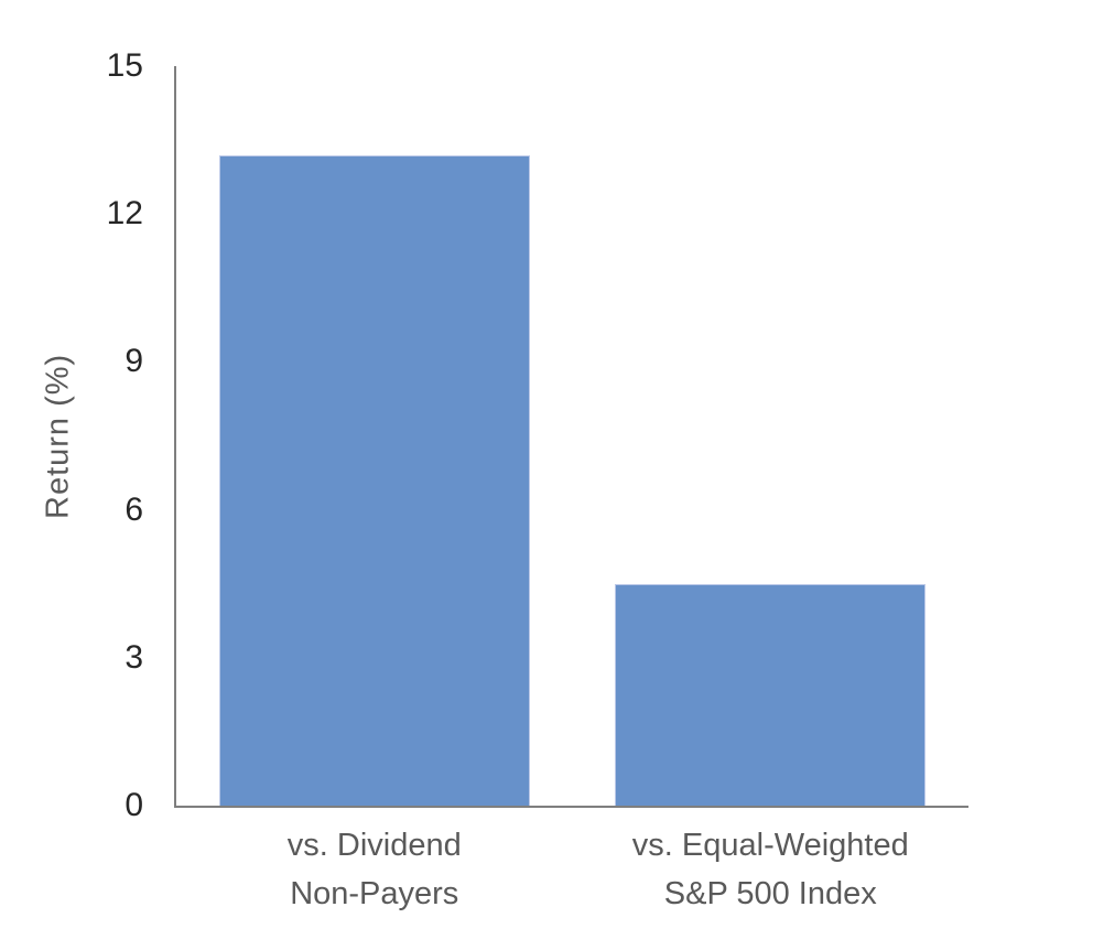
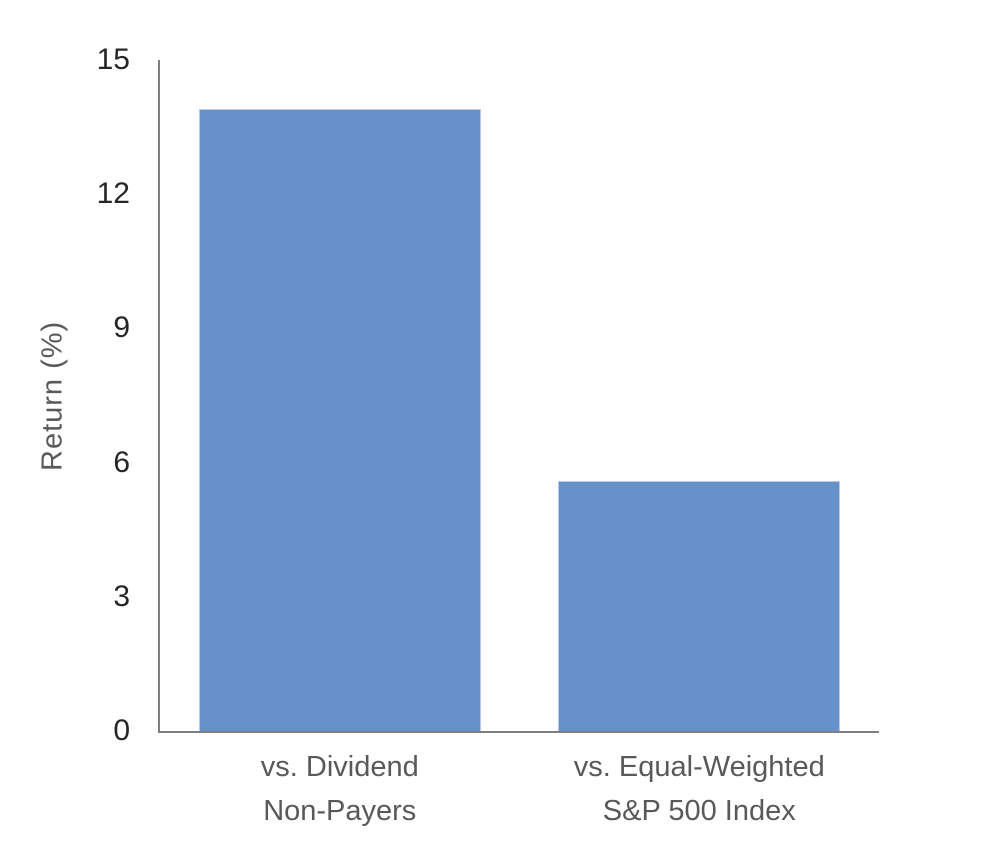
vs. Dividend Non-Payers: 13.2 -> 13.9
vs. Equal-Weighted S&P 500 Index: 4.5 -> 5.6
